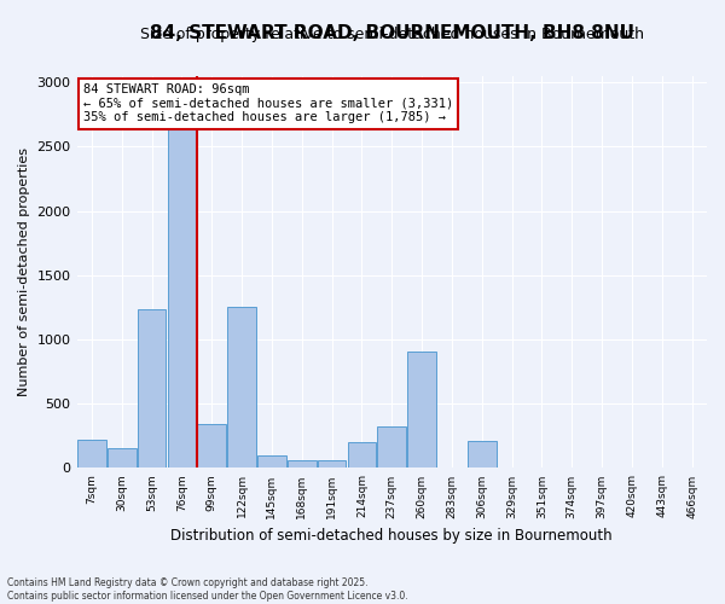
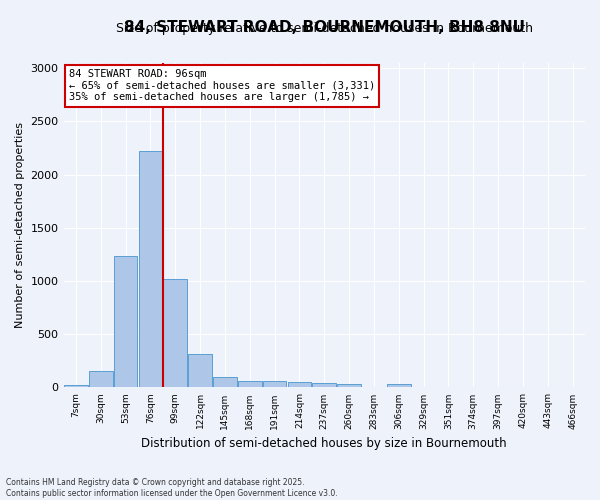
7sqm: 220 -> 20
76sqm: 2630 -> 2220
99sqm: 340 -> 1020
122sqm: 1250 -> 320
214sqm: 200 -> 50
237sqm: 320 -> 40
260sqm: 910 -> 30
306sqm: 210 -> 30
